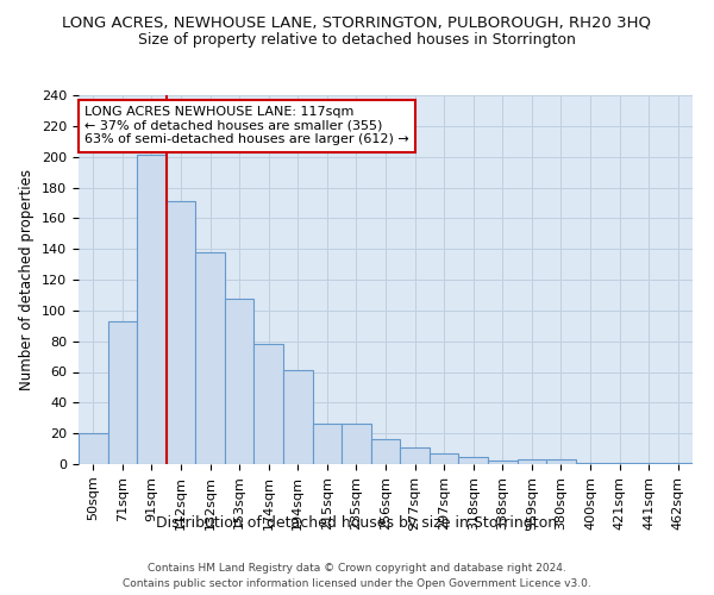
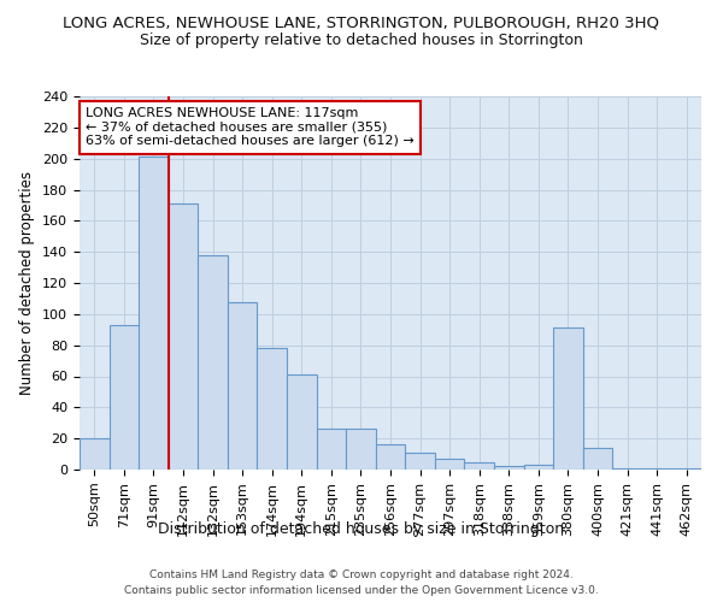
380sqm: 3 -> 91
400sqm: 1 -> 14
